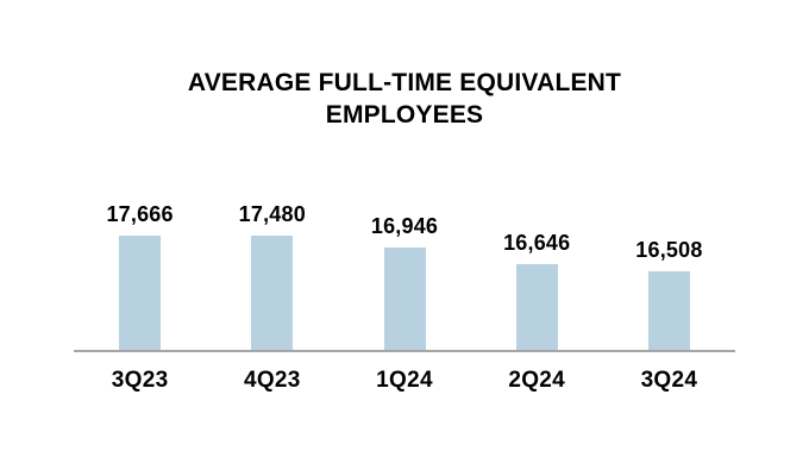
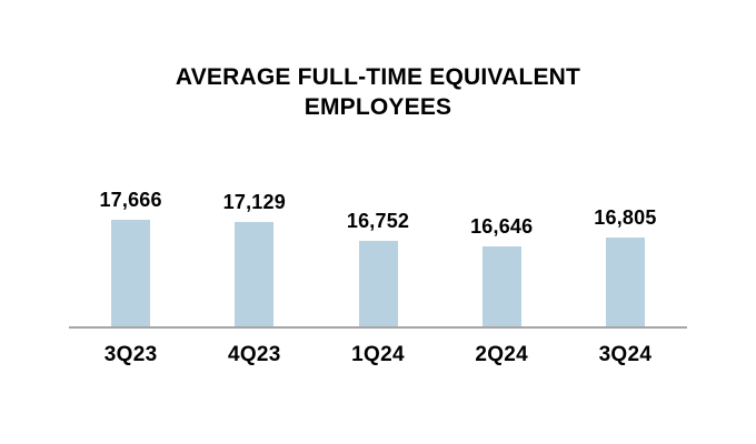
4Q23: 17,480 -> 17,129
1Q24: 16,946 -> 16,752
3Q24: 16,508 -> 16,805
